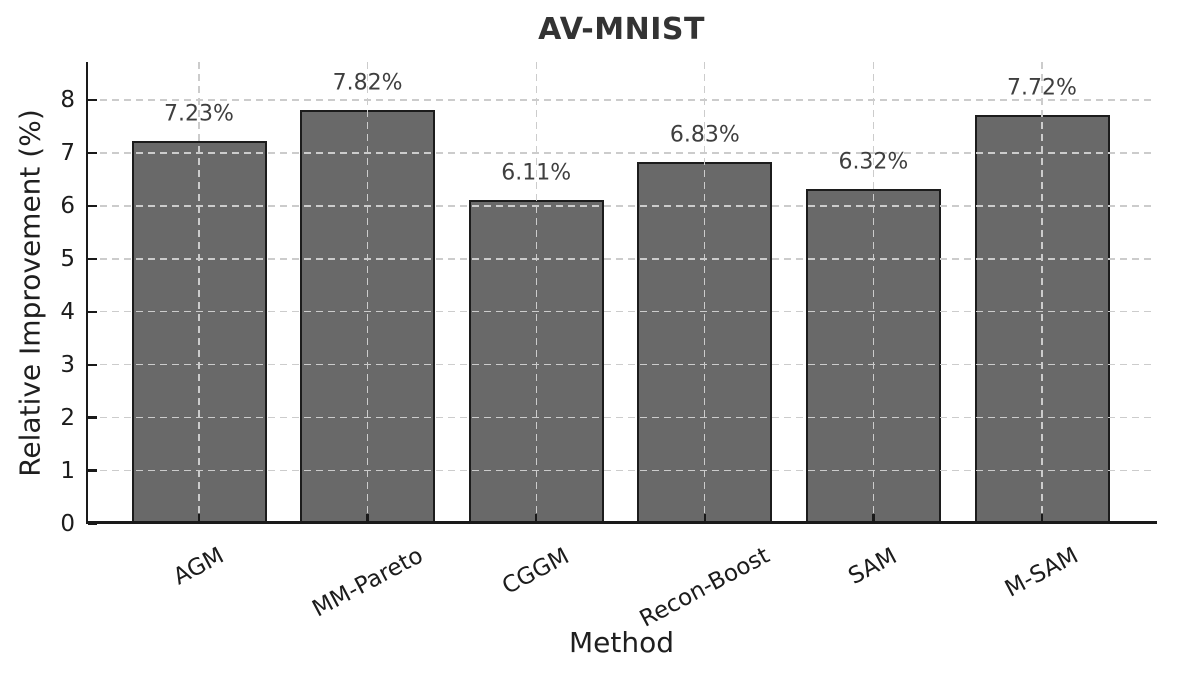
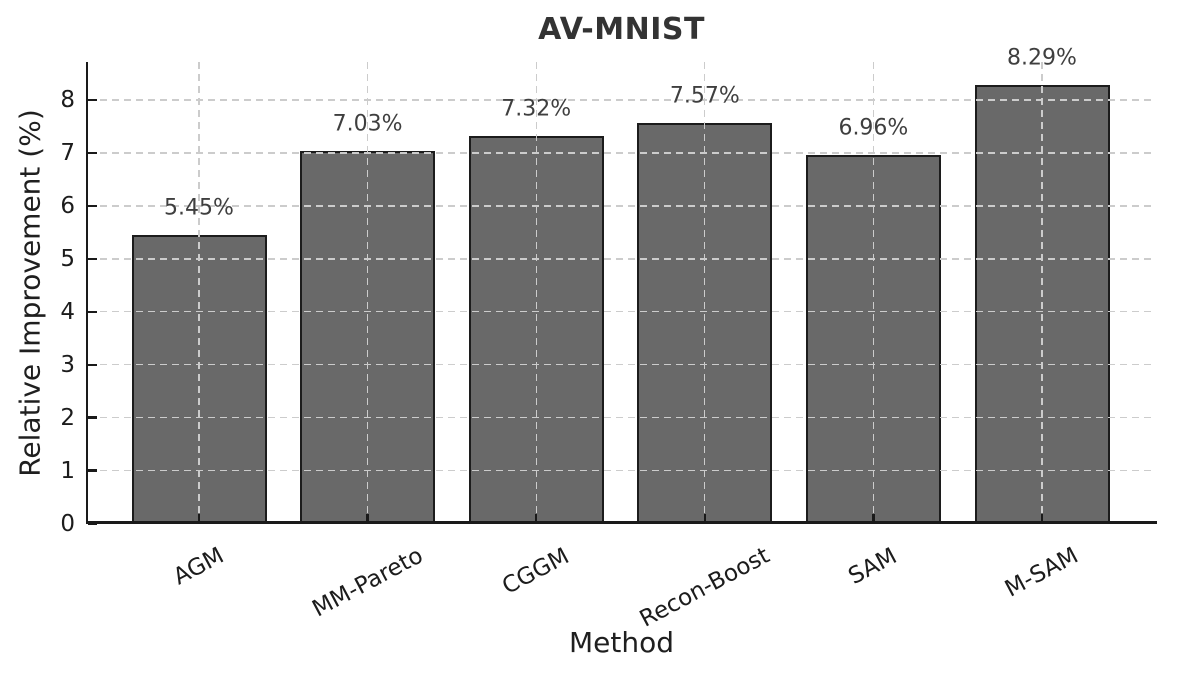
AGM: 7.23% -> 5.45%
MM-Pareto: 7.82% -> 7.03%
CGGM: 6.11% -> 7.32%
Recon-Boost: 6.83% -> 7.57%
SAM: 6.32% -> 6.96%
M-SAM: 7.72% -> 8.29%
